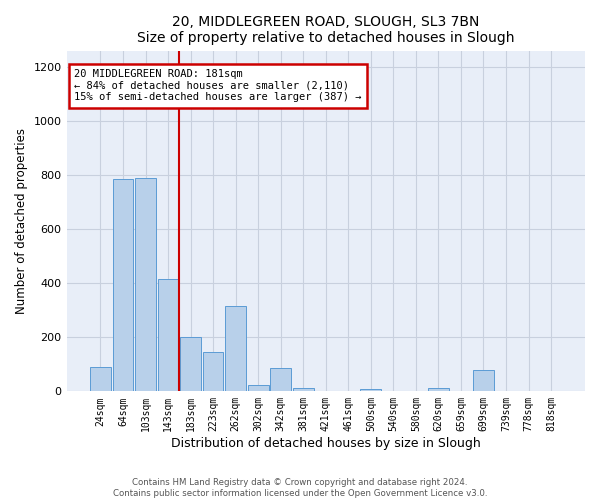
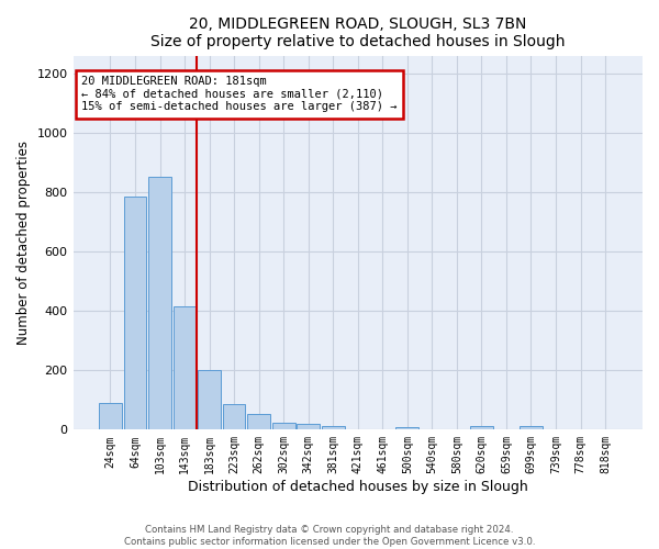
103sqm: 790 -> 850
223sqm: 145 -> 85
262sqm: 315 -> 52
342sqm: 85 -> 18
699sqm: 80 -> 12
